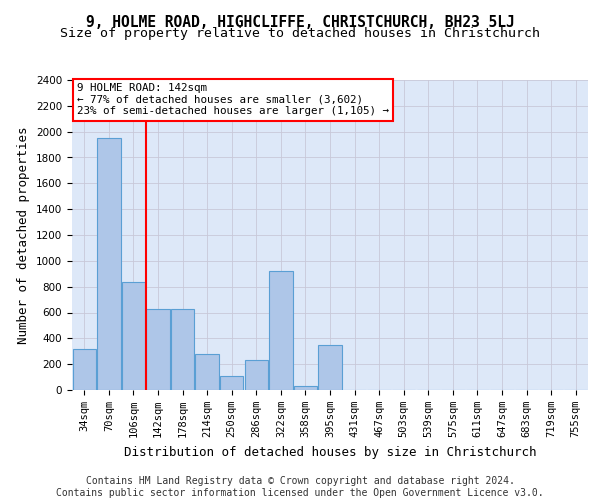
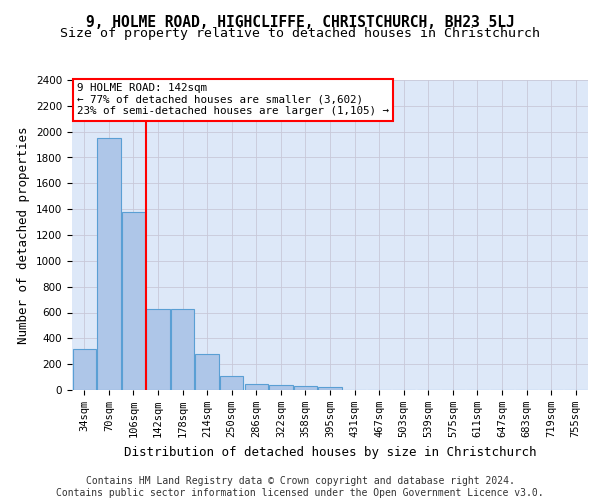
106sqm: 840 -> 1380
286sqm: 230 -> 50
322sqm: 920 -> 40
395sqm: 350 -> 20
